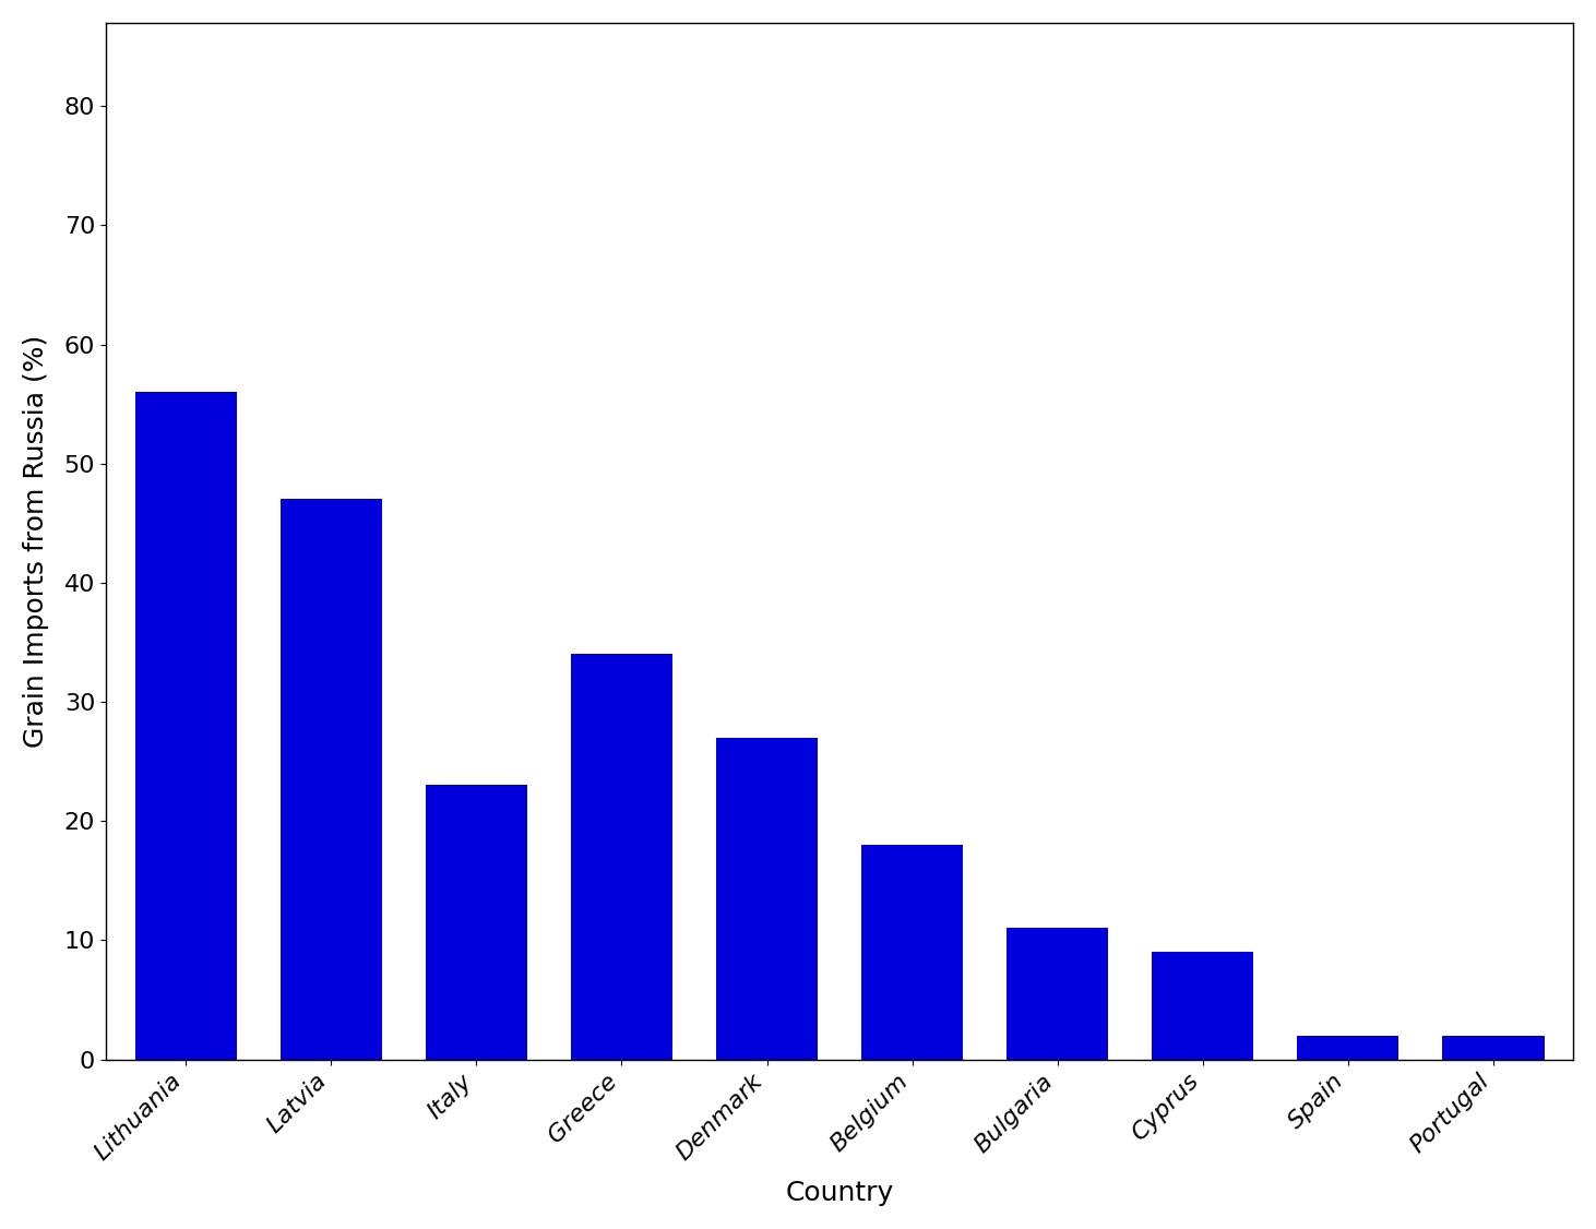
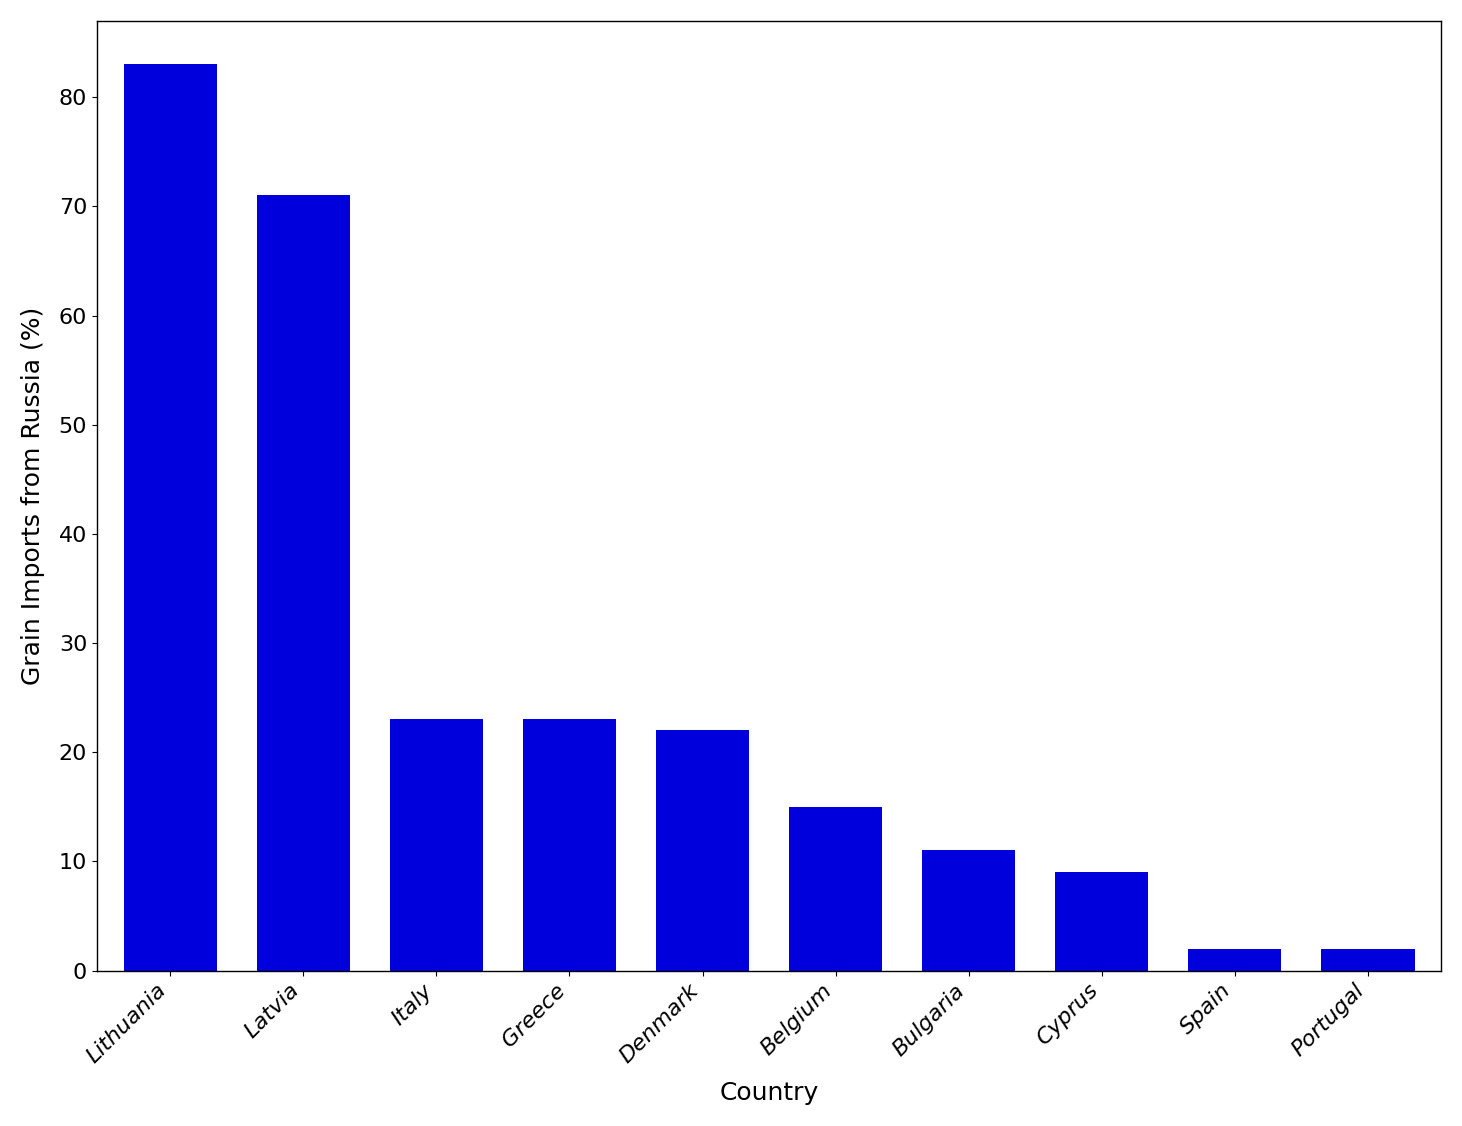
Lithuania: 56 -> 83
Latvia: 47 -> 71
Greece: 34 -> 23
Denmark: 27 -> 22
Belgium: 18 -> 15
